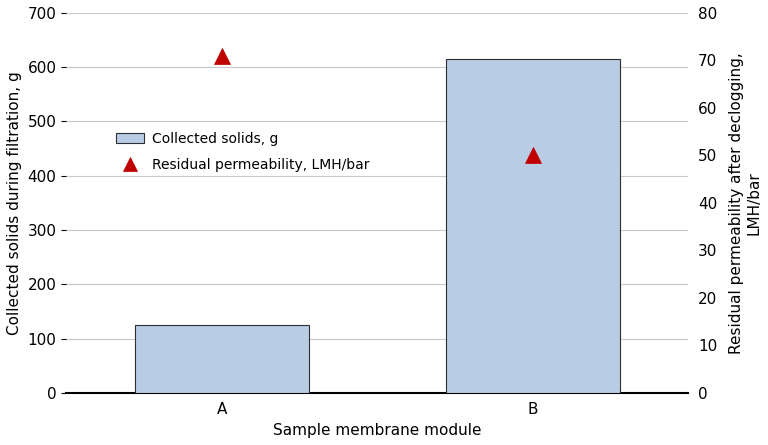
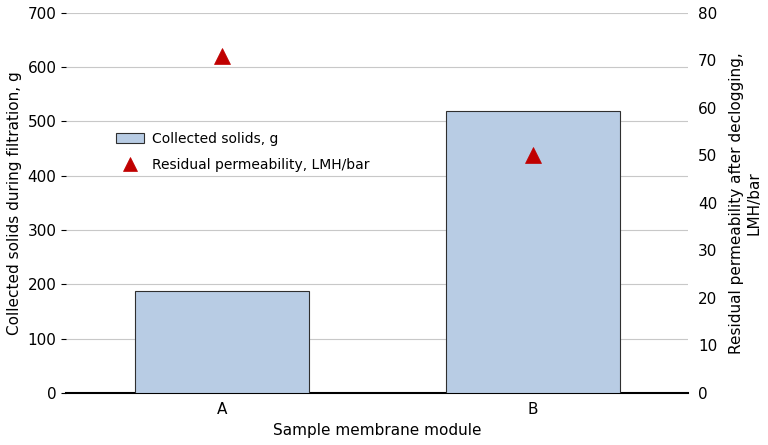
A: 125 -> 188
B: 615 -> 520
